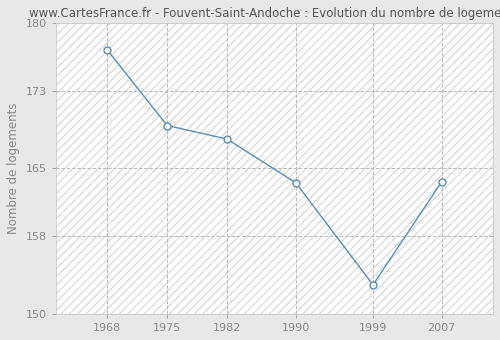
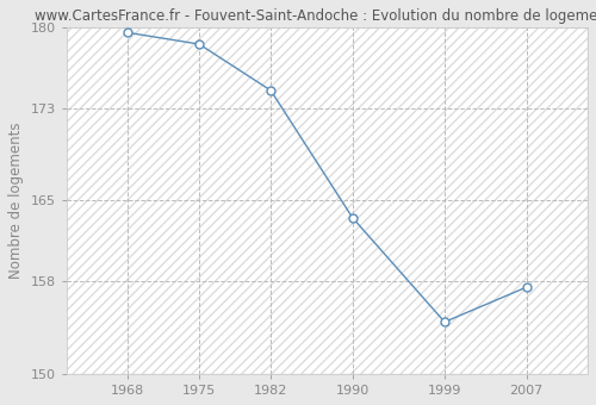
1968: 177.2 -> 179.5
1975: 169.4 -> 178.5
1982: 168.0 -> 174.5
1999: 153.0 -> 154.5
2007: 163.6 -> 157.5
